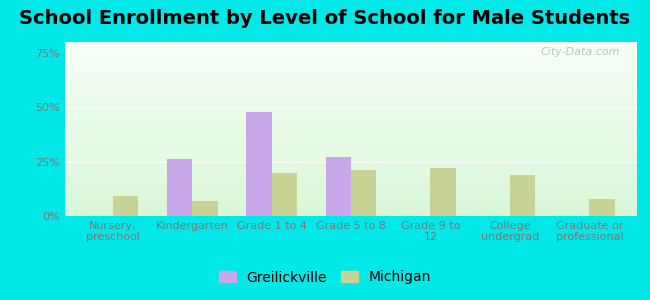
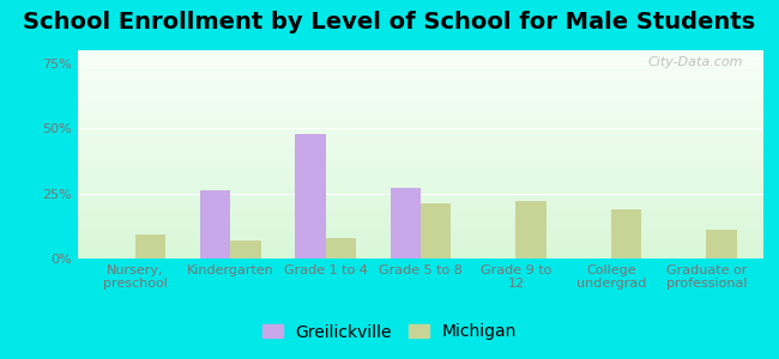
Michigan/Grade 1 to 4: 20% -> 8%
Michigan/Graduate or professional: 8% -> 11%
